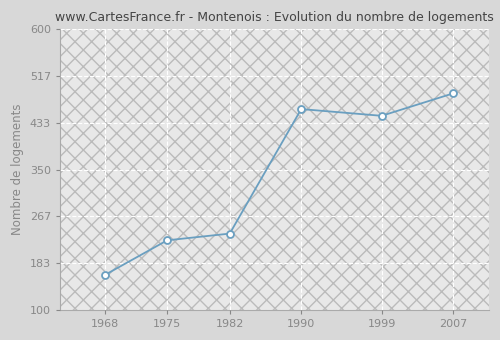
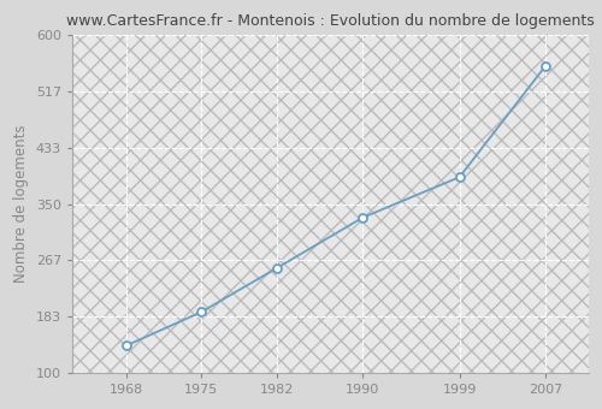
1968: 162 -> 140
1975: 224 -> 190
1982: 236 -> 255
1990: 458 -> 330
1999: 446 -> 390
2007: 486 -> 555
